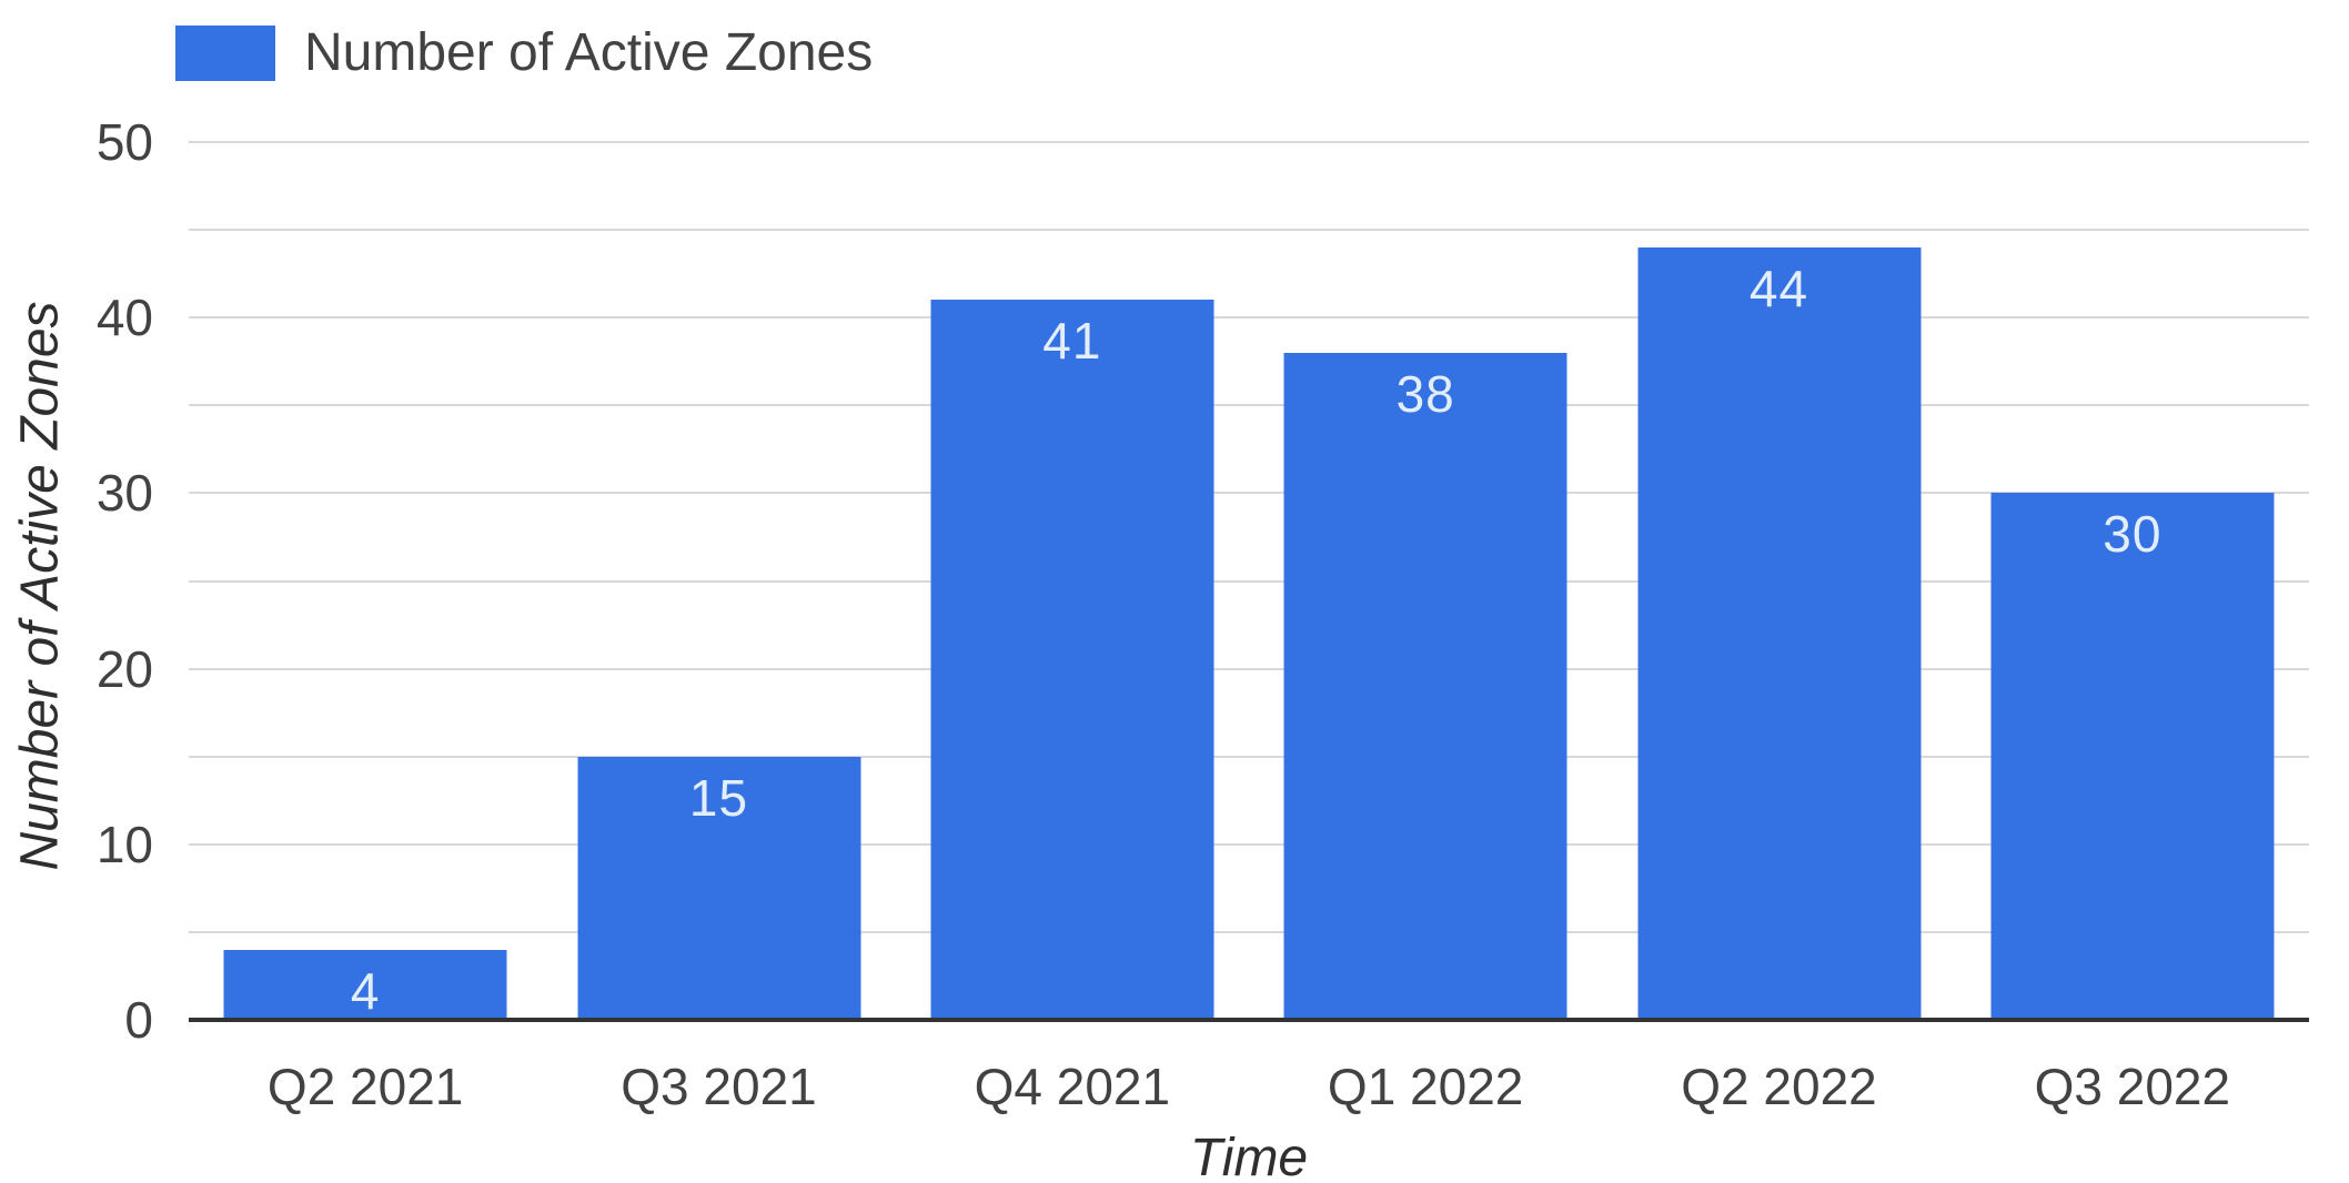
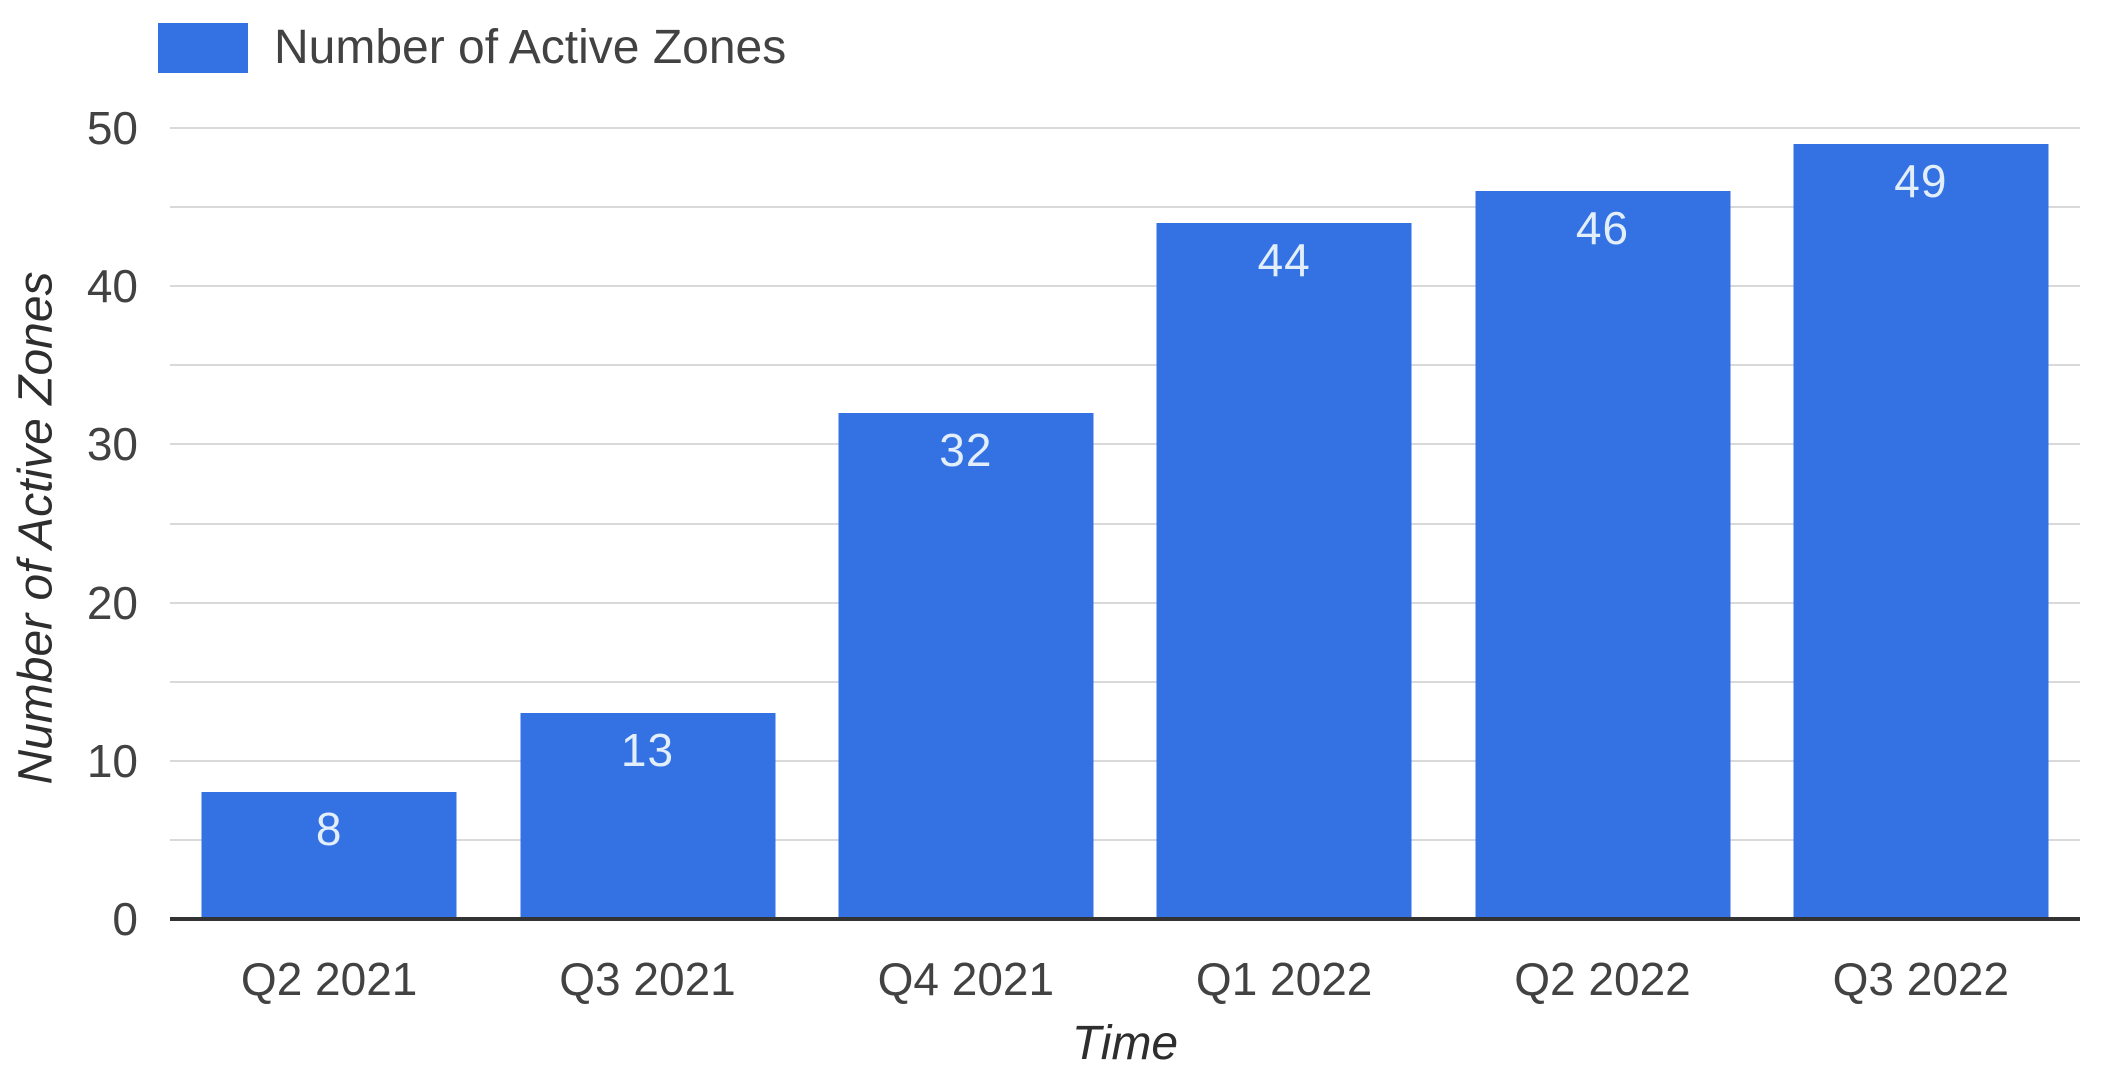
Q2 2021: 4 -> 8
Q3 2021: 15 -> 13
Q4 2021: 41 -> 32
Q1 2022: 38 -> 44
Q2 2022: 44 -> 46
Q3 2022: 30 -> 49
